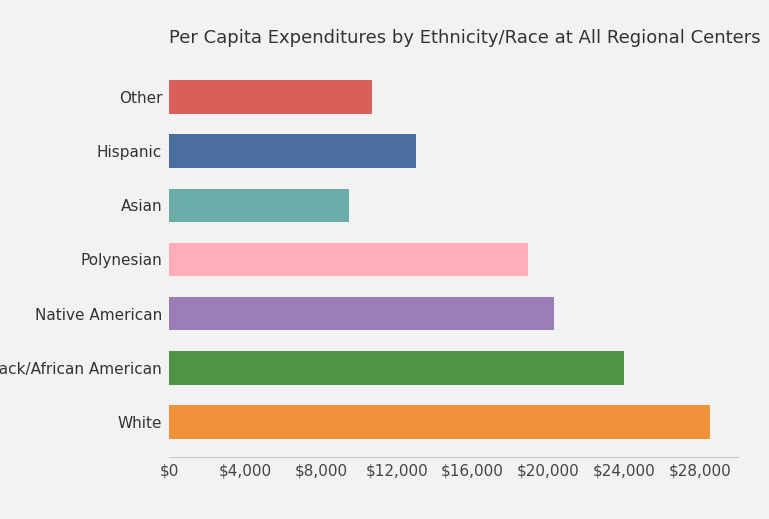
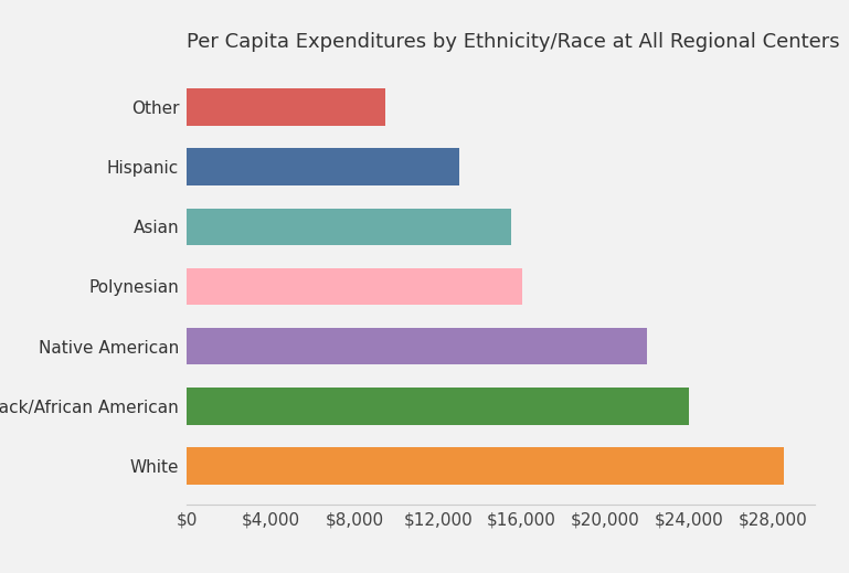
Other: $10,700 -> $9,500
Asian: $9,500 -> $15,500
Polynesian: $18,900 -> $16,000
Native American: $20,300 -> $22,000
